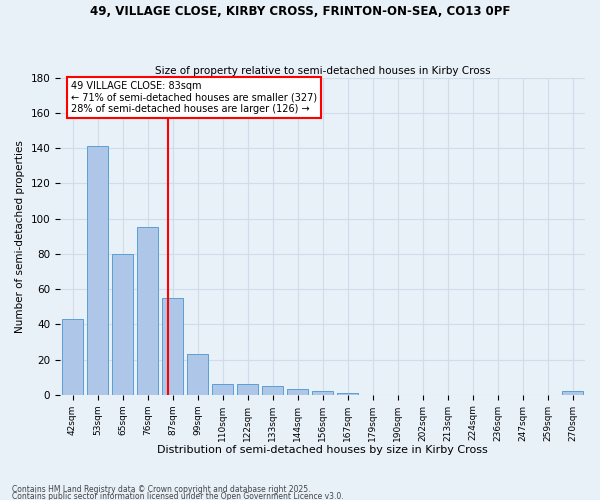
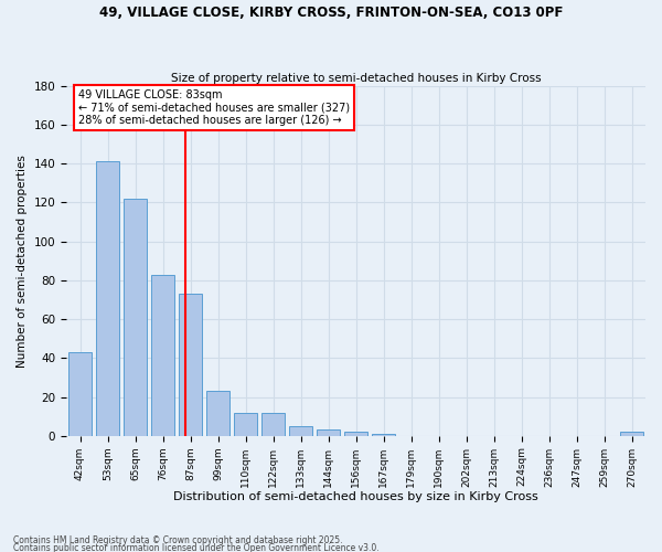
65sqm: 80 -> 122
76sqm: 95 -> 83
87sqm: 55 -> 73
110sqm: 6 -> 12
122sqm: 6 -> 12
